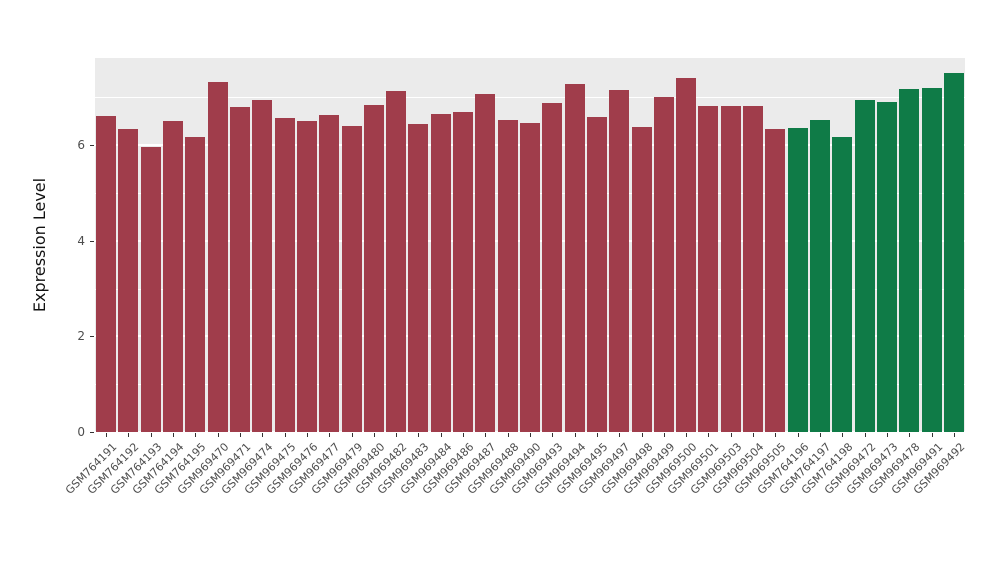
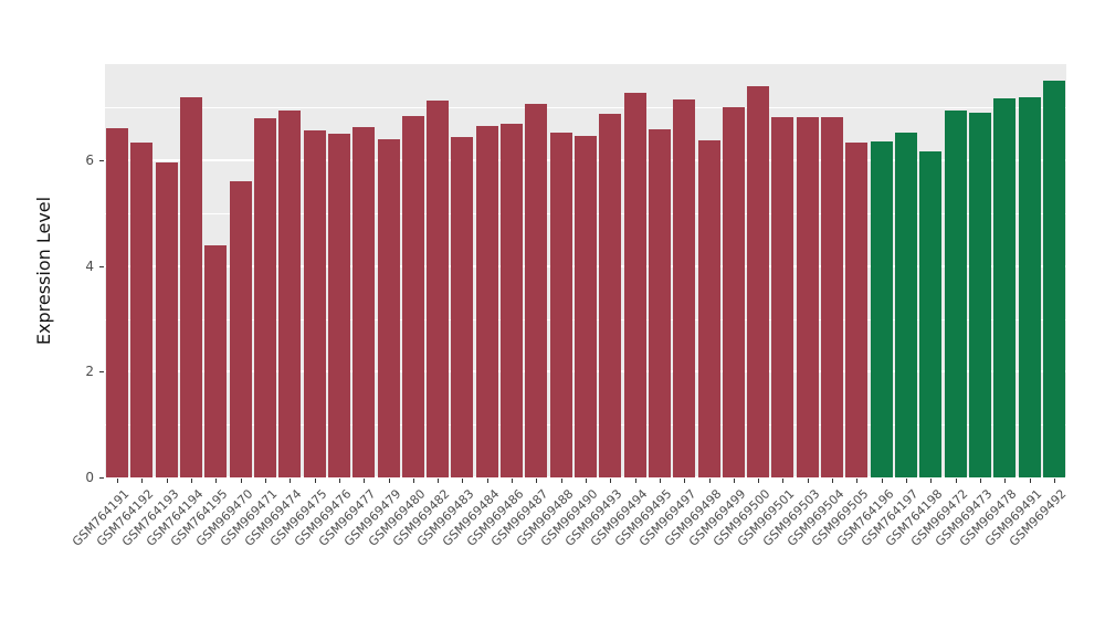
GSM764194: 6.5 -> 7.2
GSM764195: 6.2 -> 4.4
GSM969470: 7.3 -> 5.6
